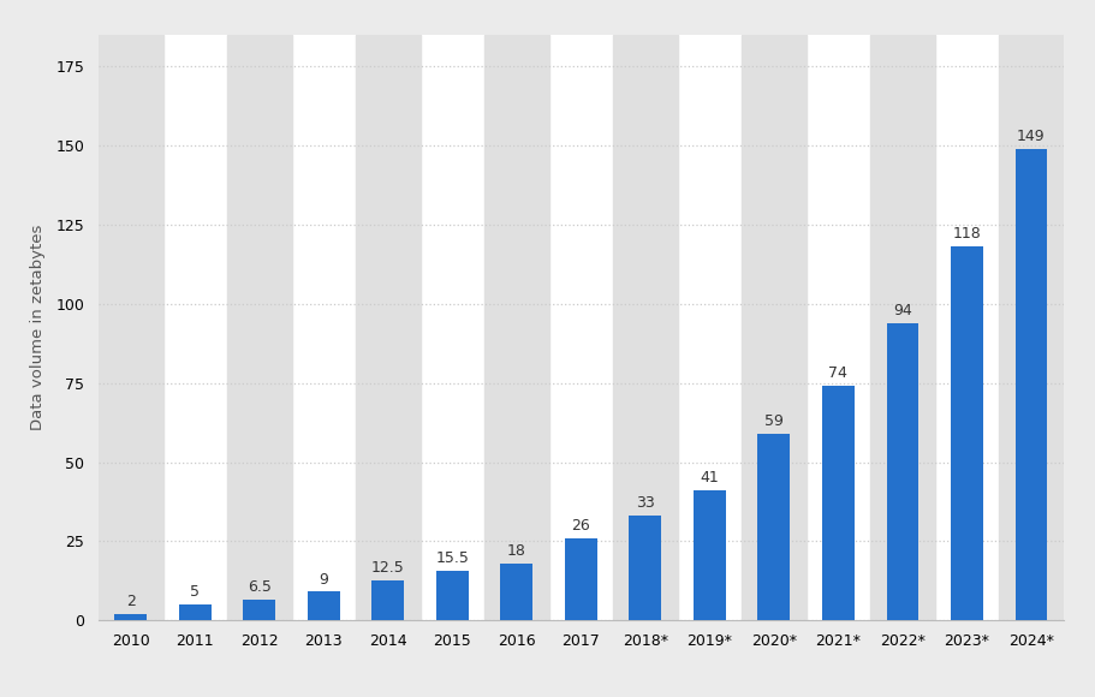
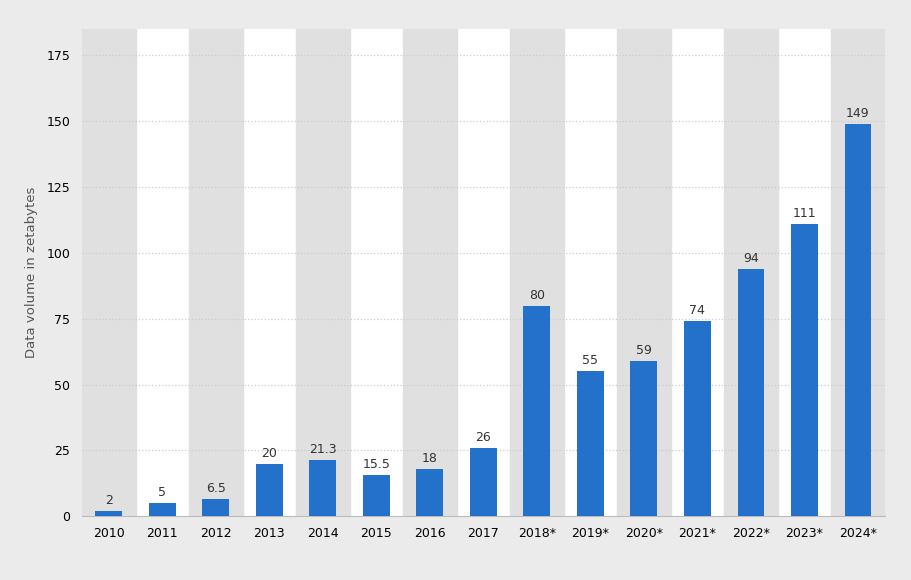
2013: 9 -> 20
2014: 12.5 -> 21.3
2018*: 33 -> 80
2019*: 41 -> 55
2023*: 118 -> 111
